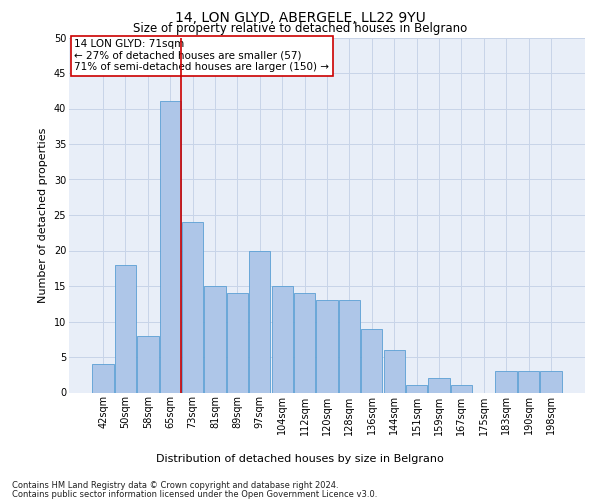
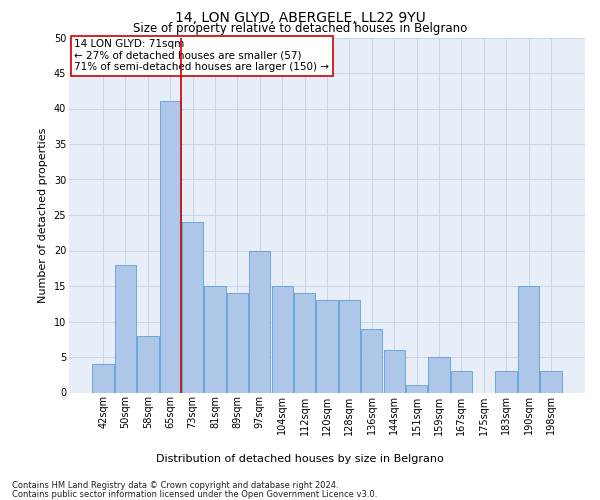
159sqm: 2 -> 5
167sqm: 1 -> 3
190sqm: 3 -> 15
